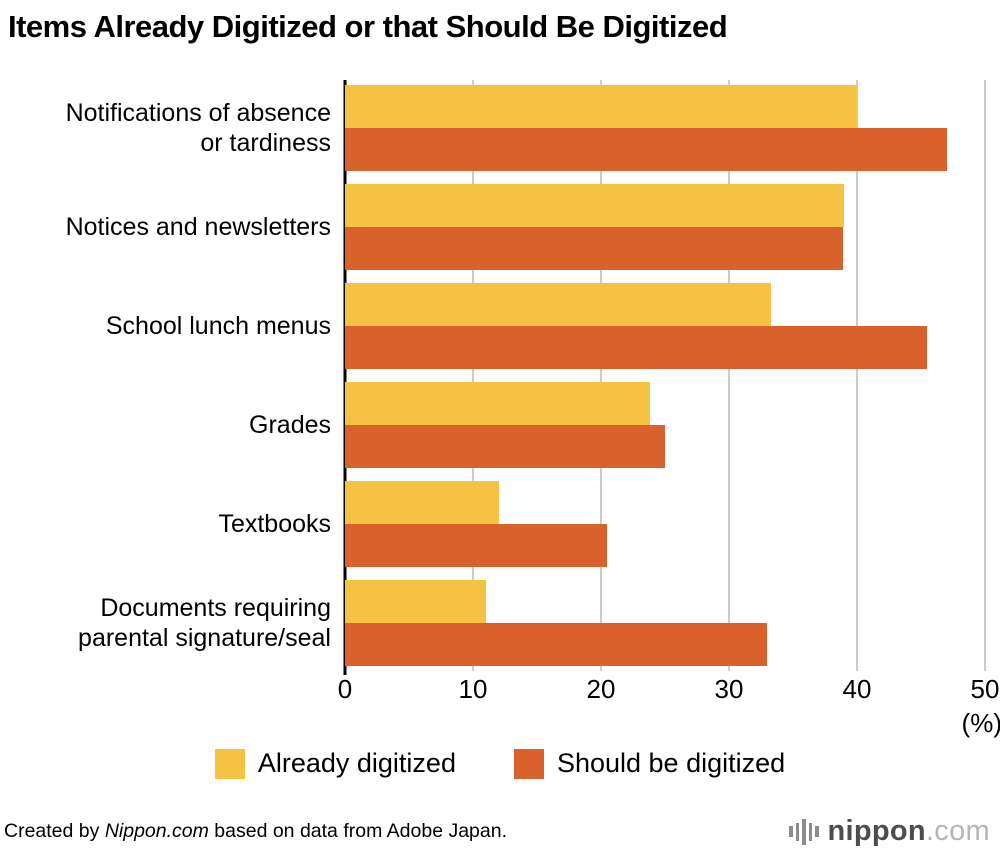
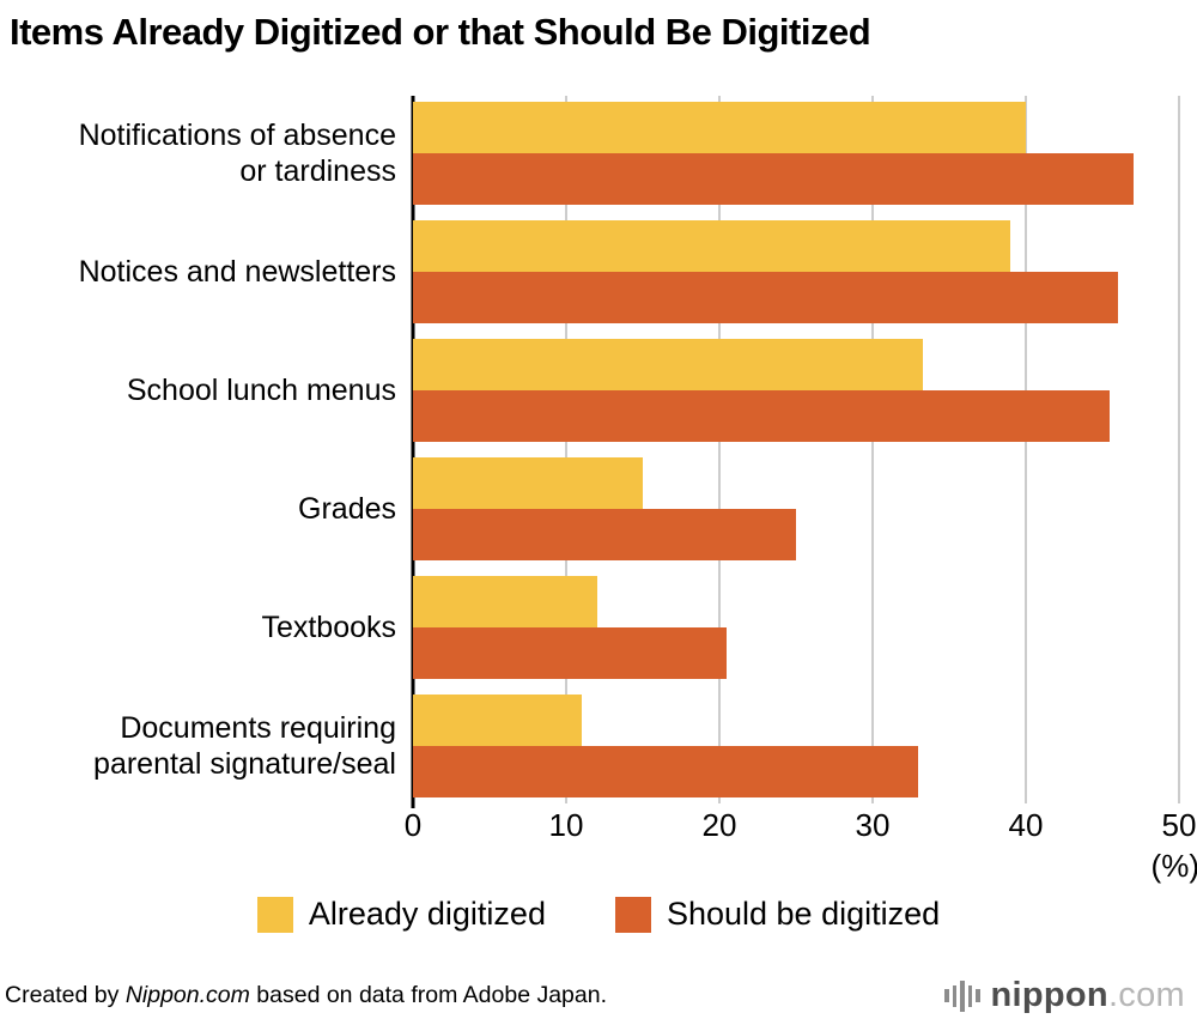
Should be digitized/Notices and newsletters: 38.9 -> 46.0
Already digitized/Grades: 23.8 -> 15.0
